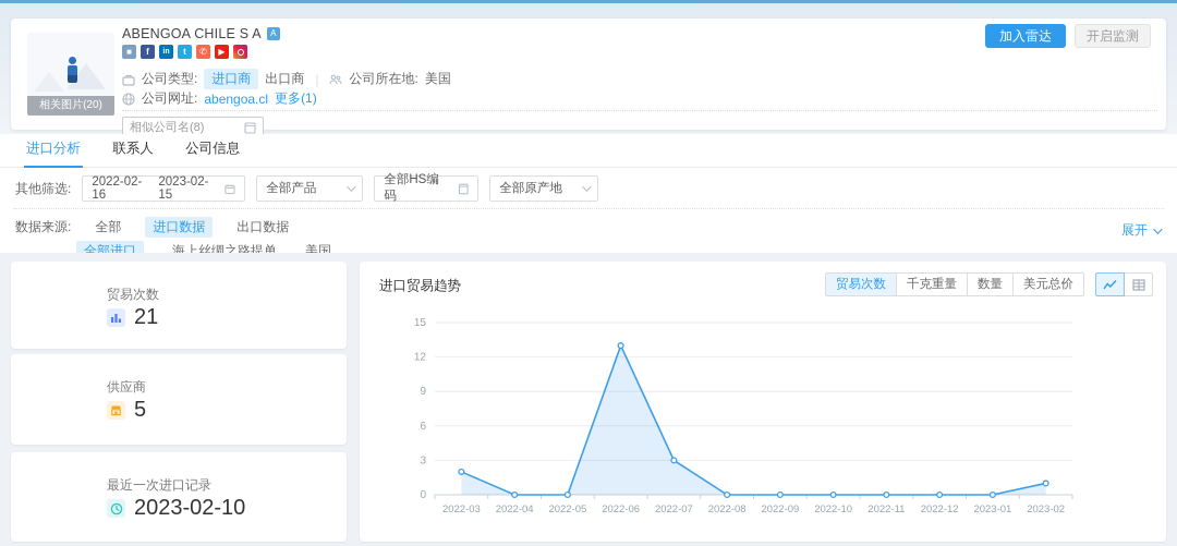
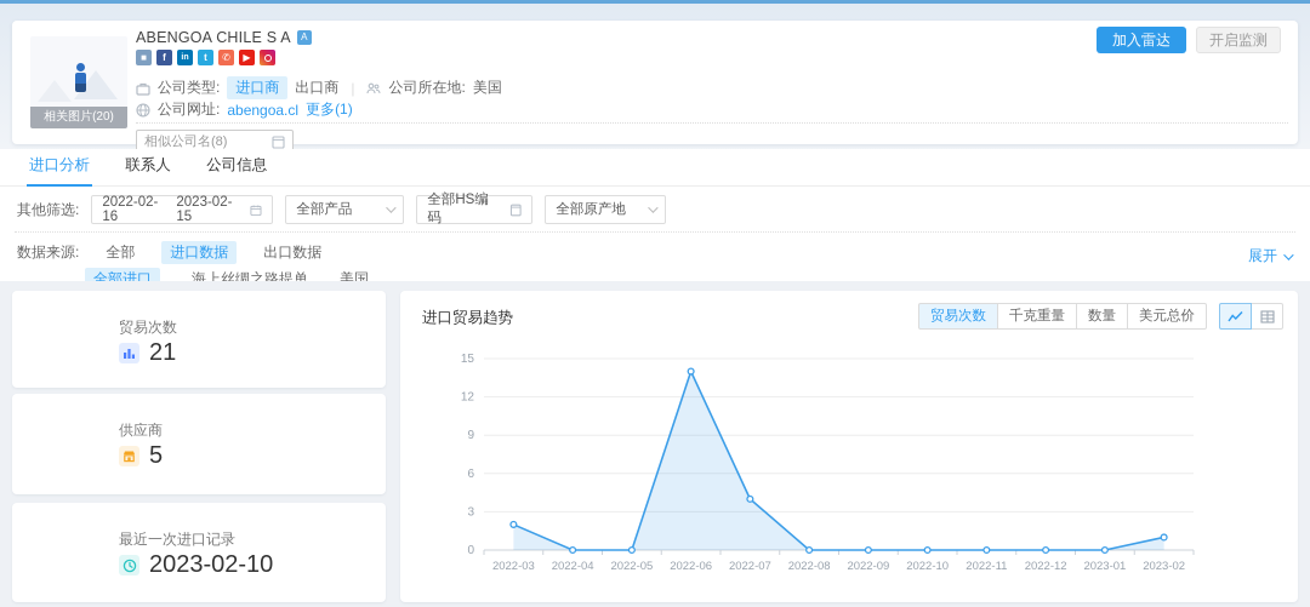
2022-06: 13 -> 14
2022-07: 3 -> 4
